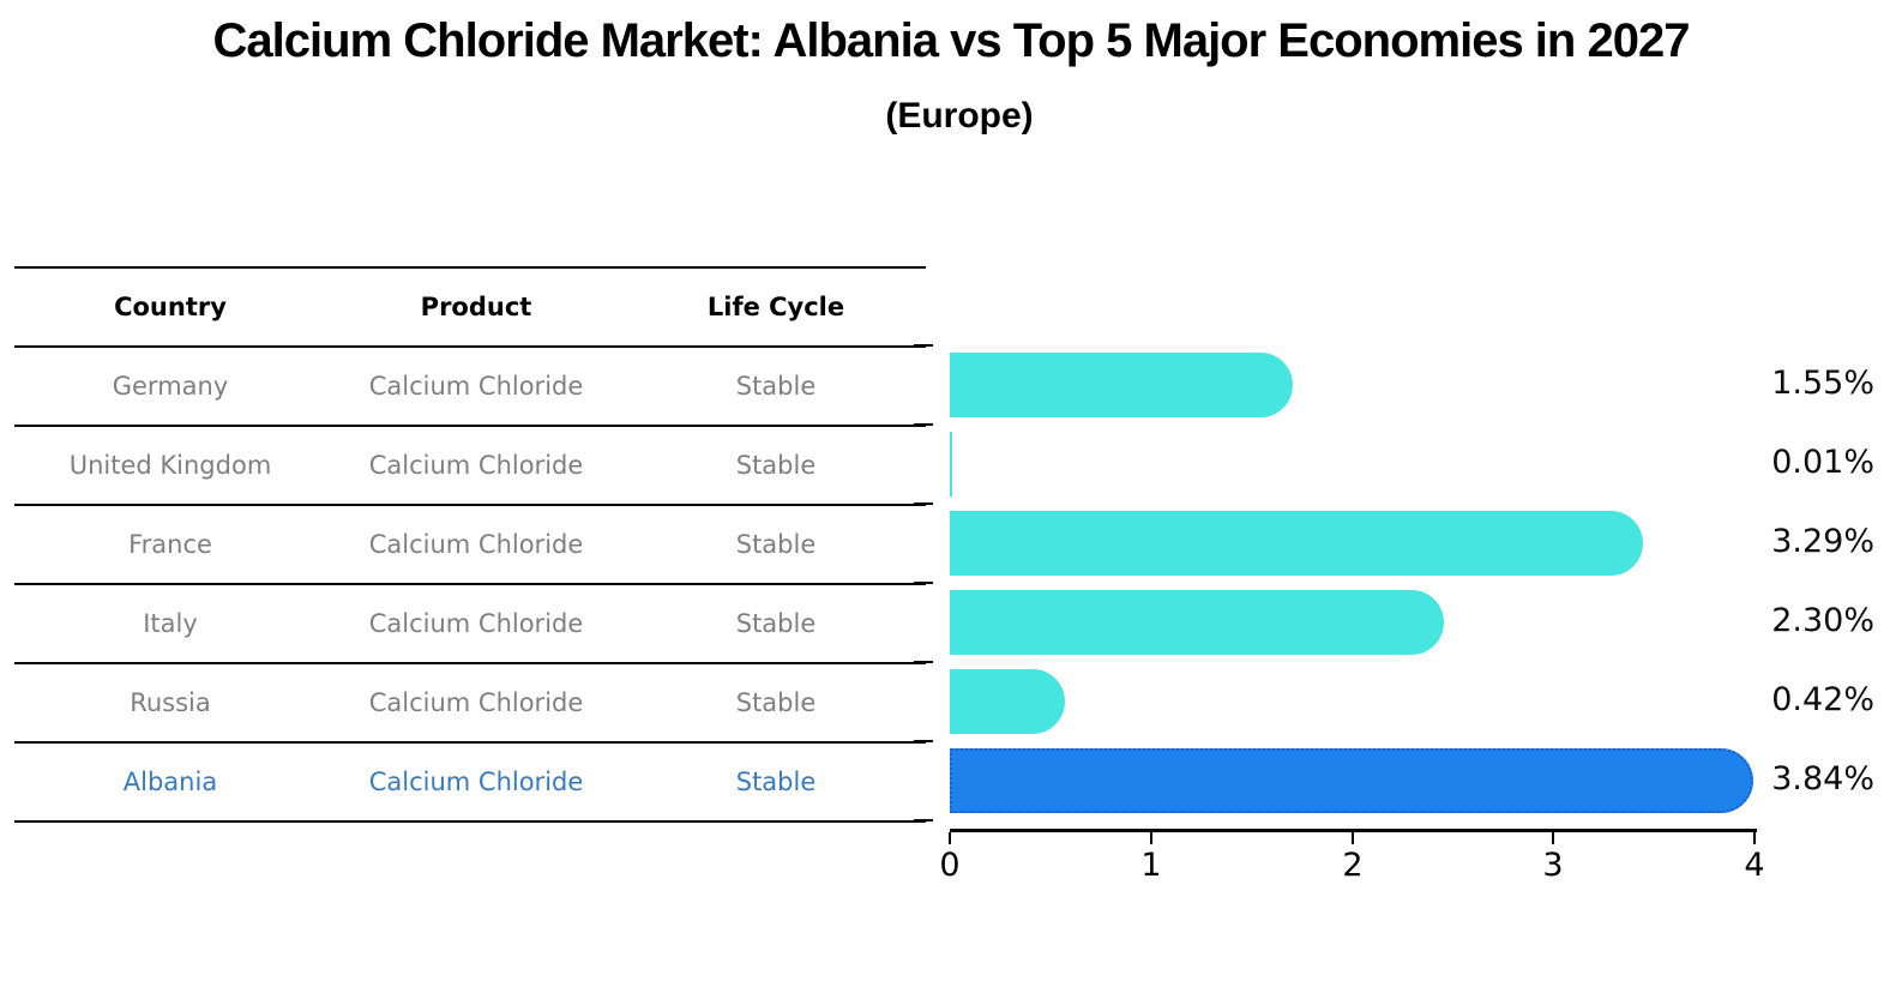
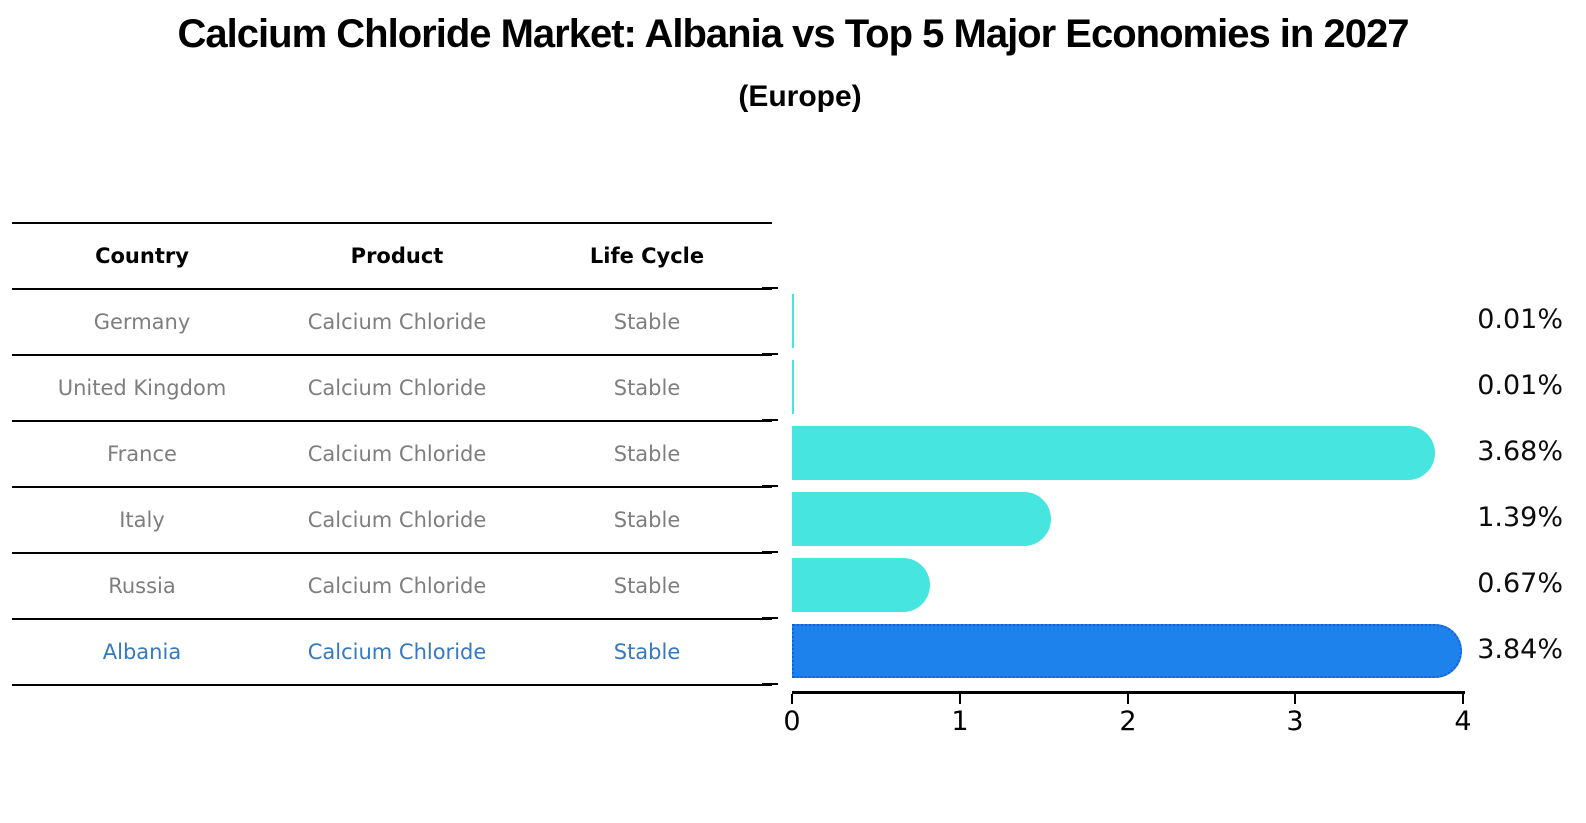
Germany: 1.55% -> 0.01%
France: 3.29% -> 3.68%
Italy: 2.30% -> 1.39%
Russia: 0.42% -> 0.67%
